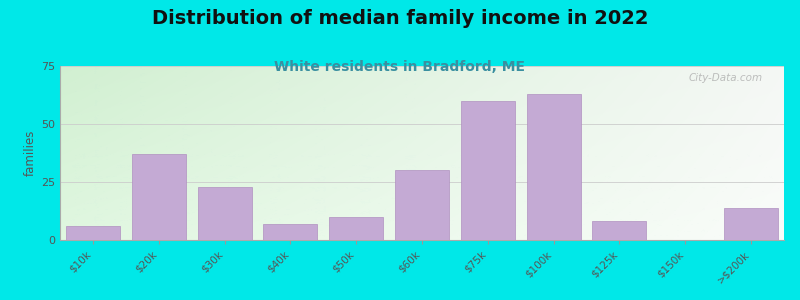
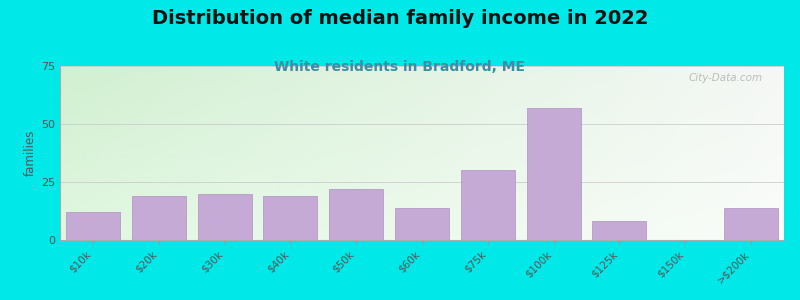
$10k: 6 -> 12
$20k: 37 -> 19
$30k: 23 -> 20
$40k: 7 -> 19
$50k: 10 -> 22
$60k: 30 -> 14
$75k: 60 -> 30
$100k: 63 -> 57
